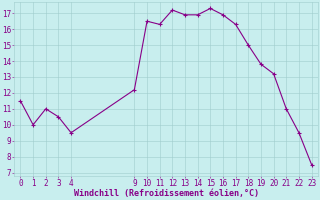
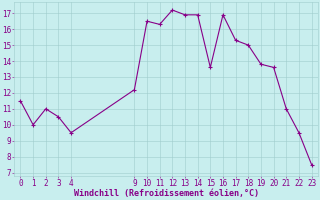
15: 17.3 -> 13.6
17: 16.3 -> 15.3
20: 13.2 -> 13.6
